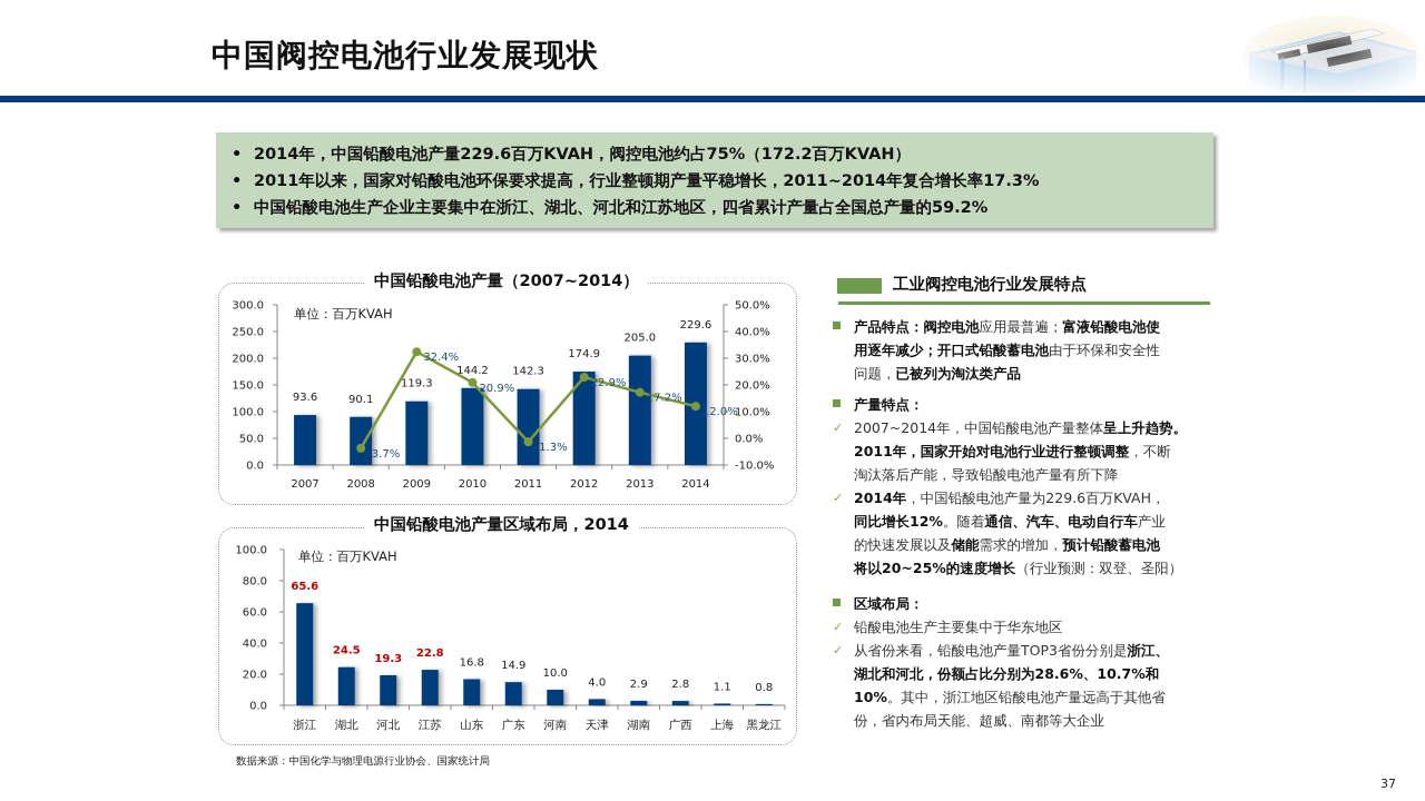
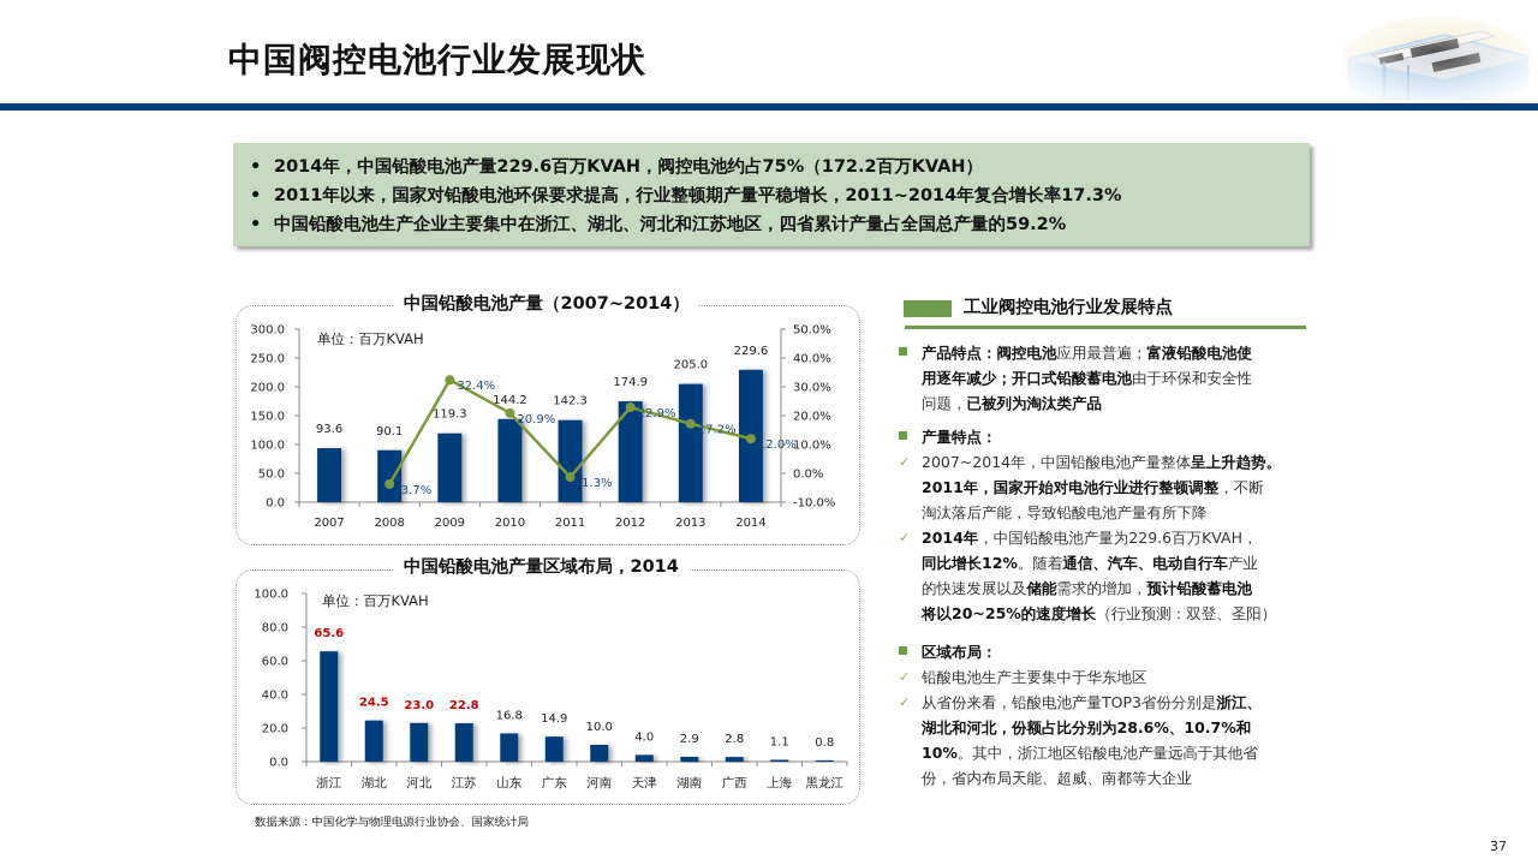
中国铅酸电池产量区域布局，2014/河北: 19.3 -> 23.0
